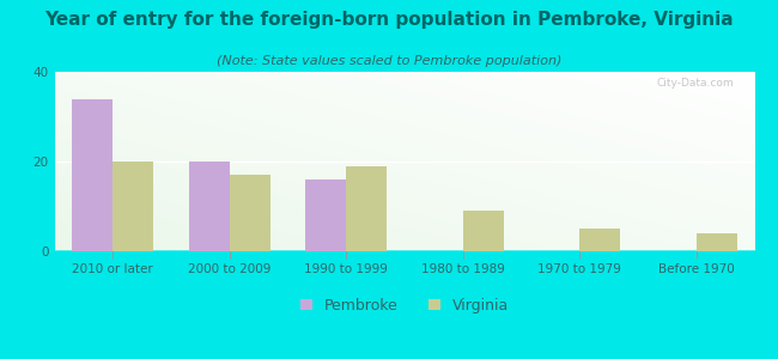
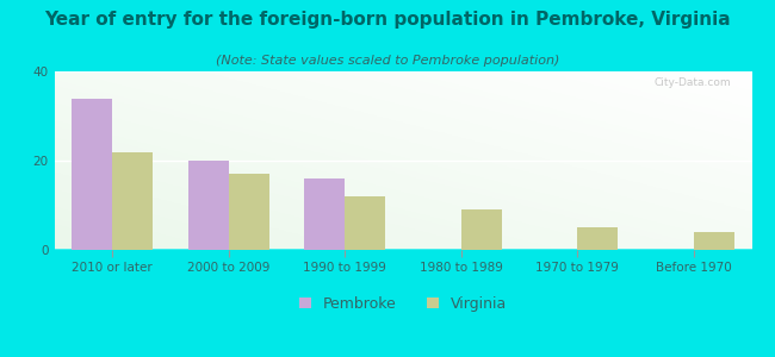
Virginia/2010 or later: 20 -> 22
Virginia/1990 to 1999: 19 -> 12
